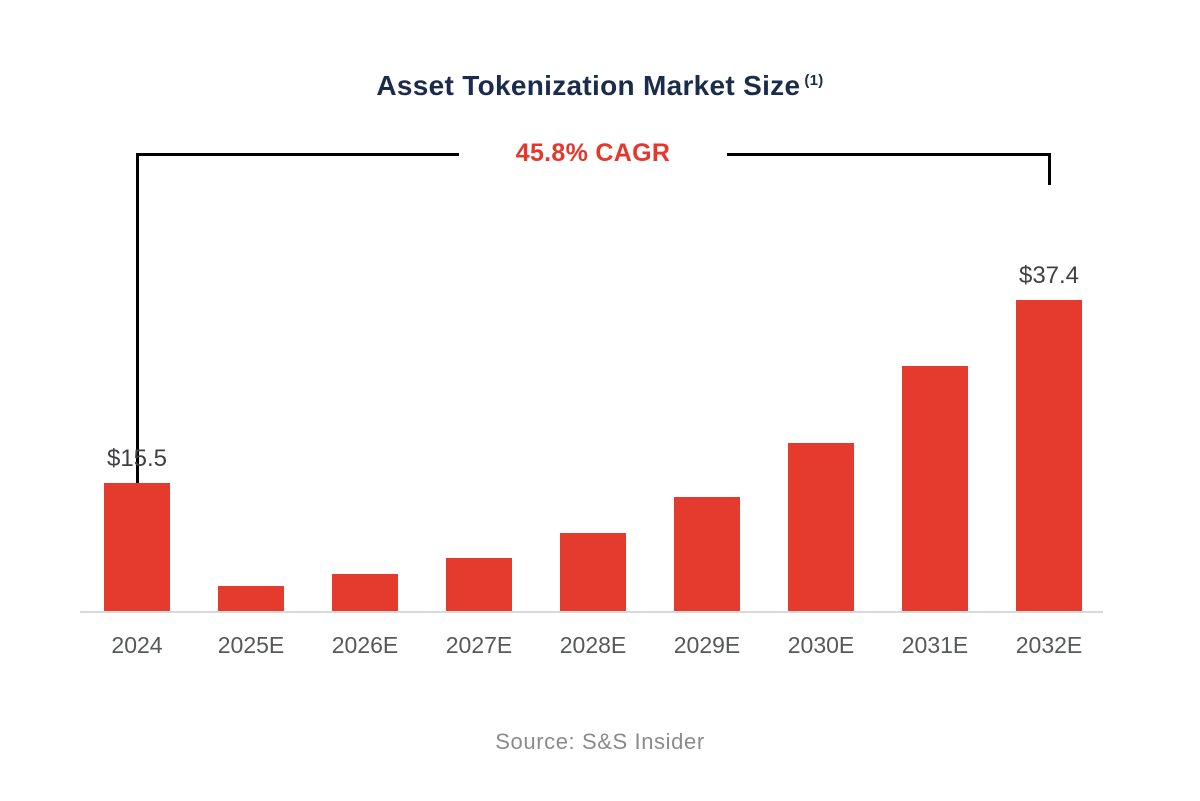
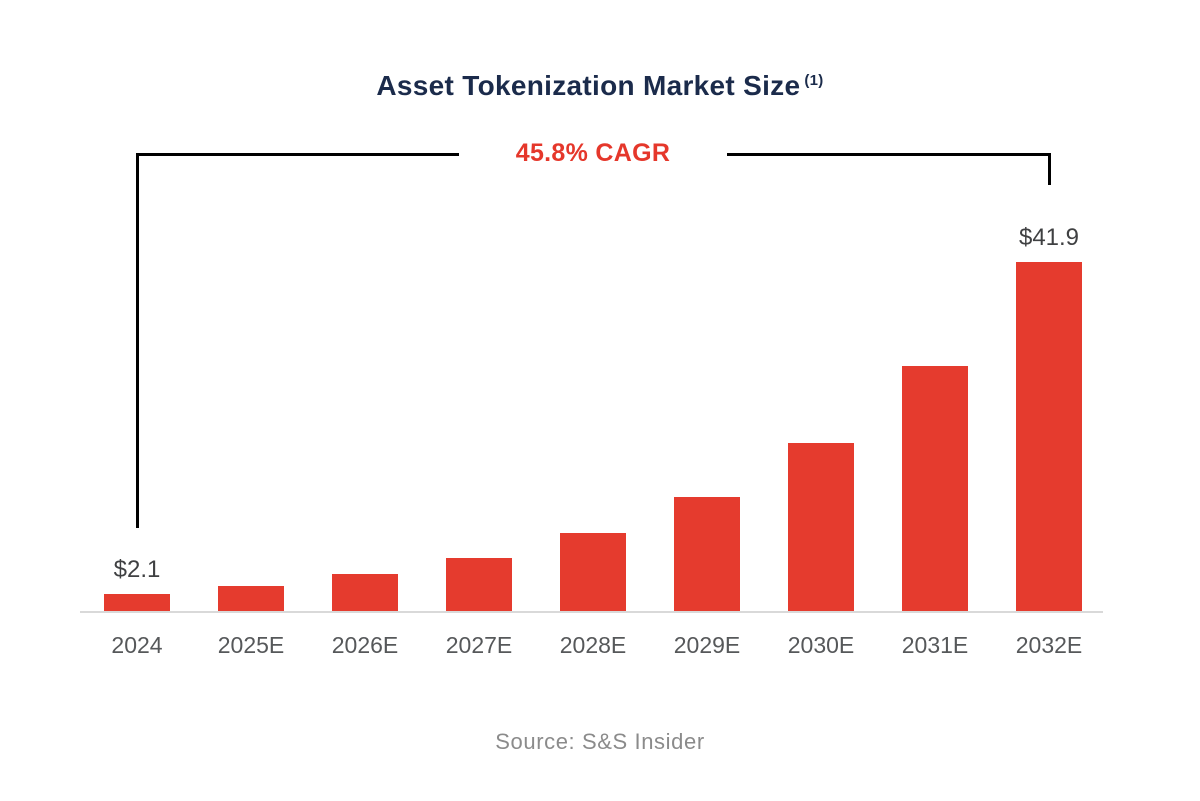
2024: $15.5 -> $2.1
2032E: $37.4 -> $41.9
